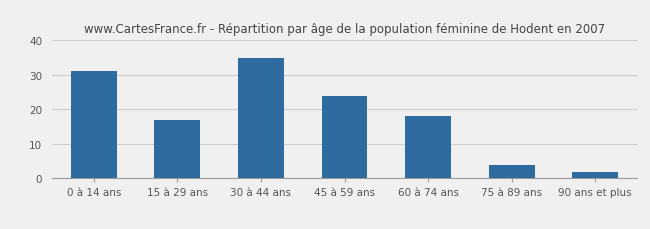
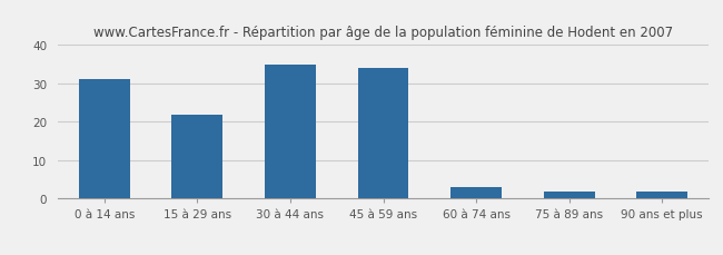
15 à 29 ans: 17 -> 22
45 à 59 ans: 24 -> 34
60 à 74 ans: 18 -> 3
75 à 89 ans: 4 -> 2
